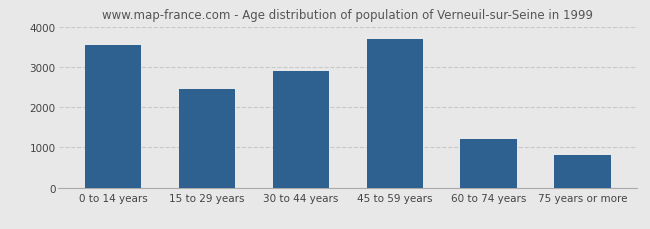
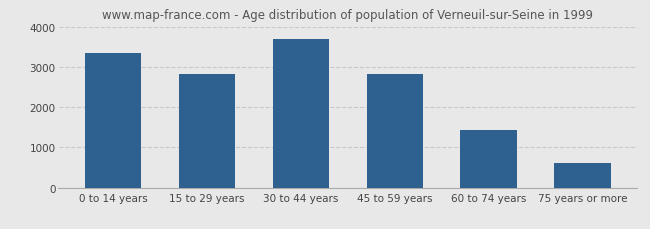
0 to 14 years: 3550 -> 3340
15 to 29 years: 2450 -> 2810
30 to 44 years: 2900 -> 3700
45 to 59 years: 3700 -> 2810
60 to 74 years: 1200 -> 1440
75 years or more: 800 -> 610
